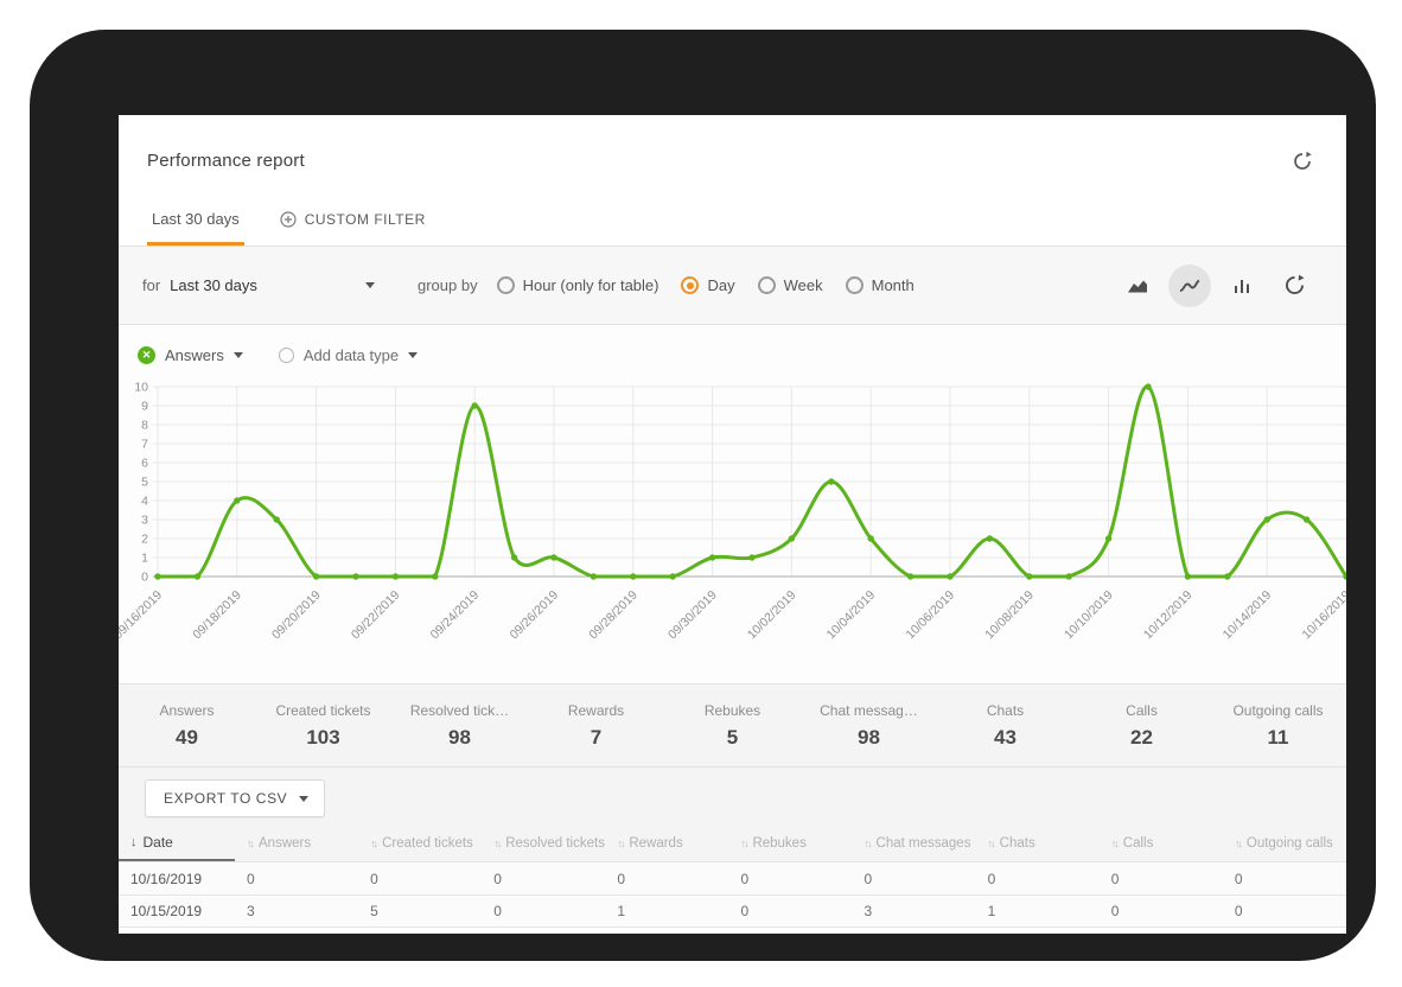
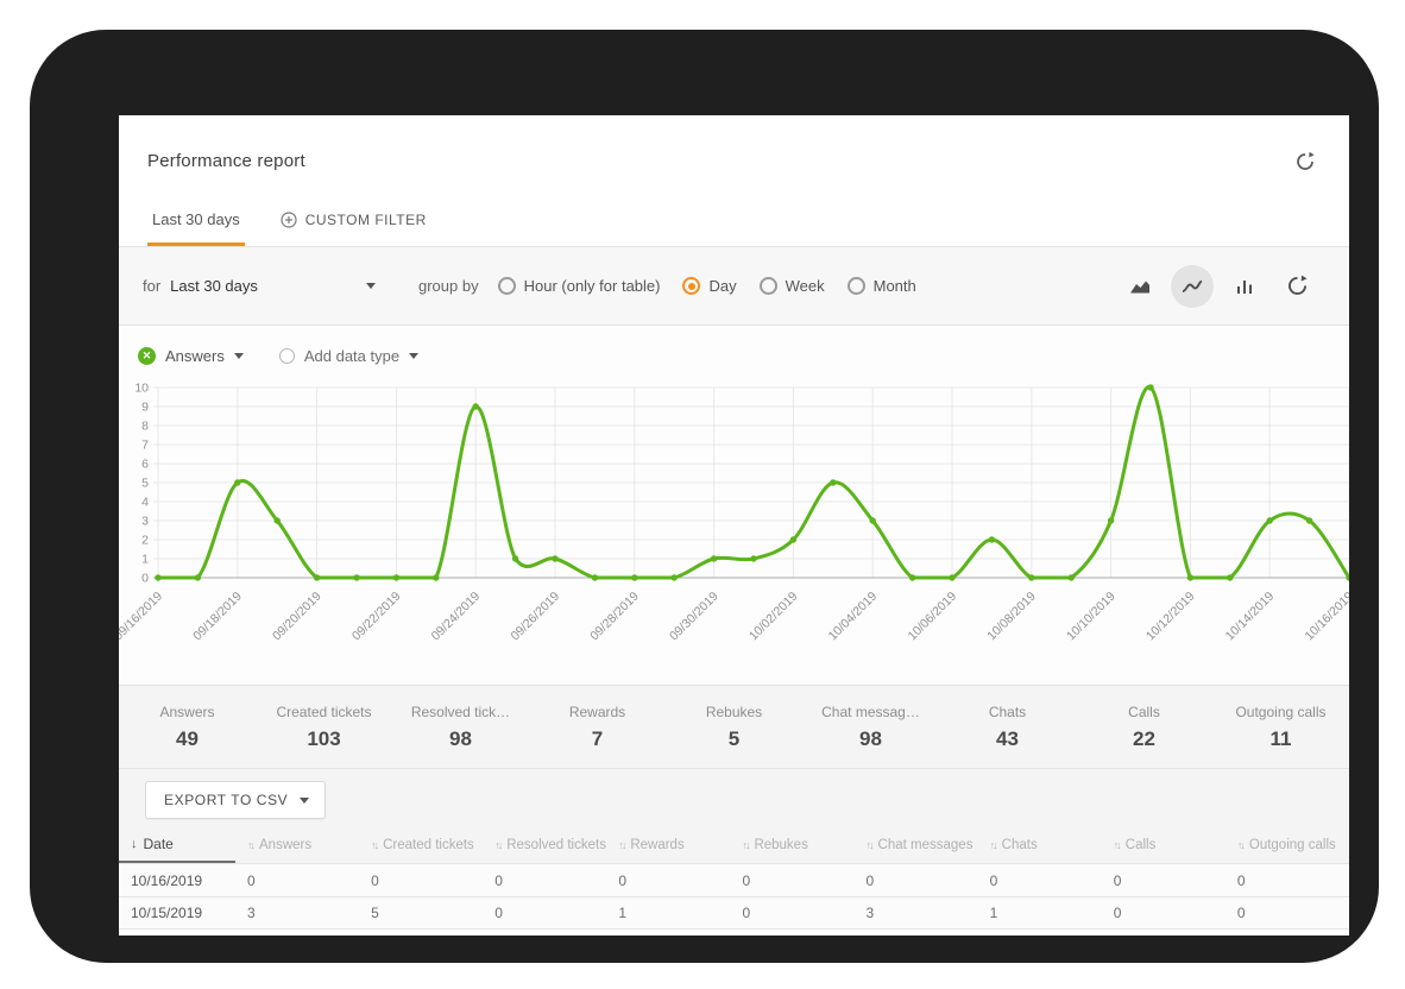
09/18/2019: 4 -> 5
10/04/2019: 2 -> 3
10/10/2019: 2 -> 3
